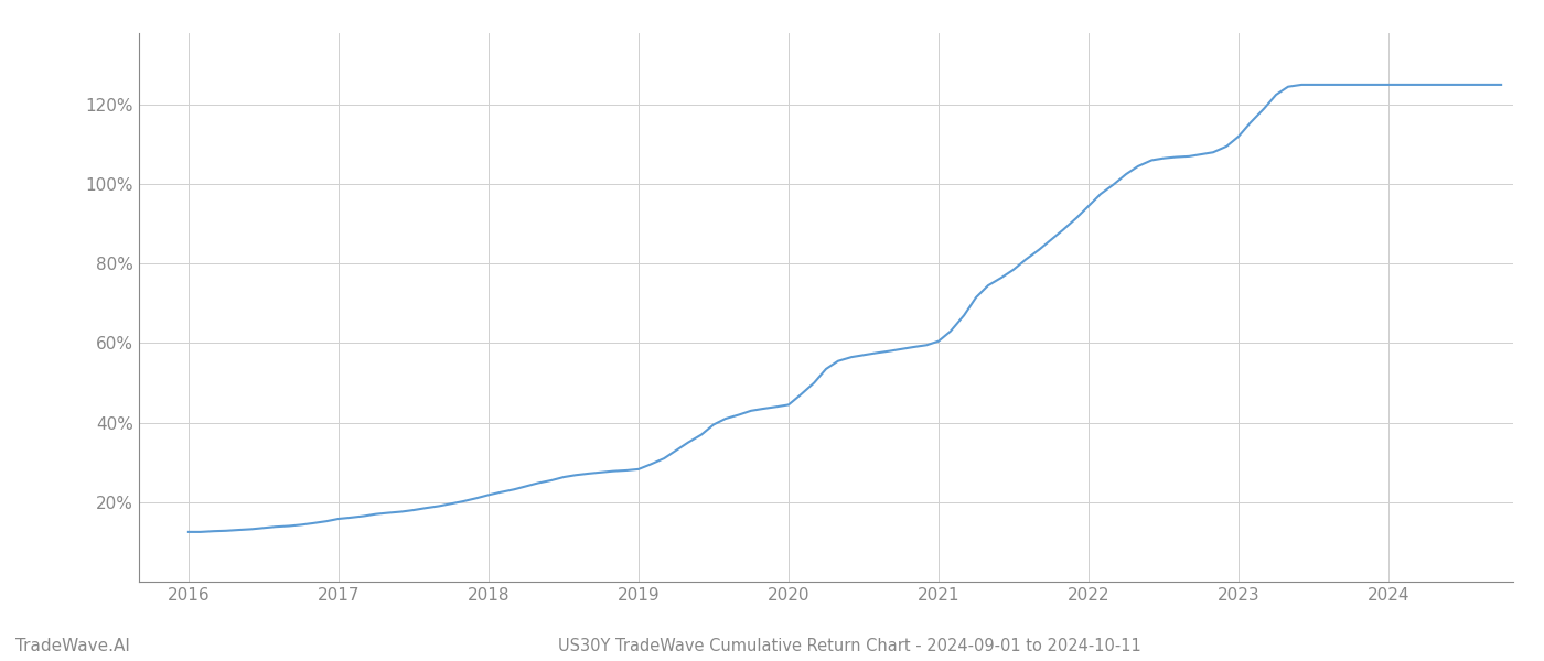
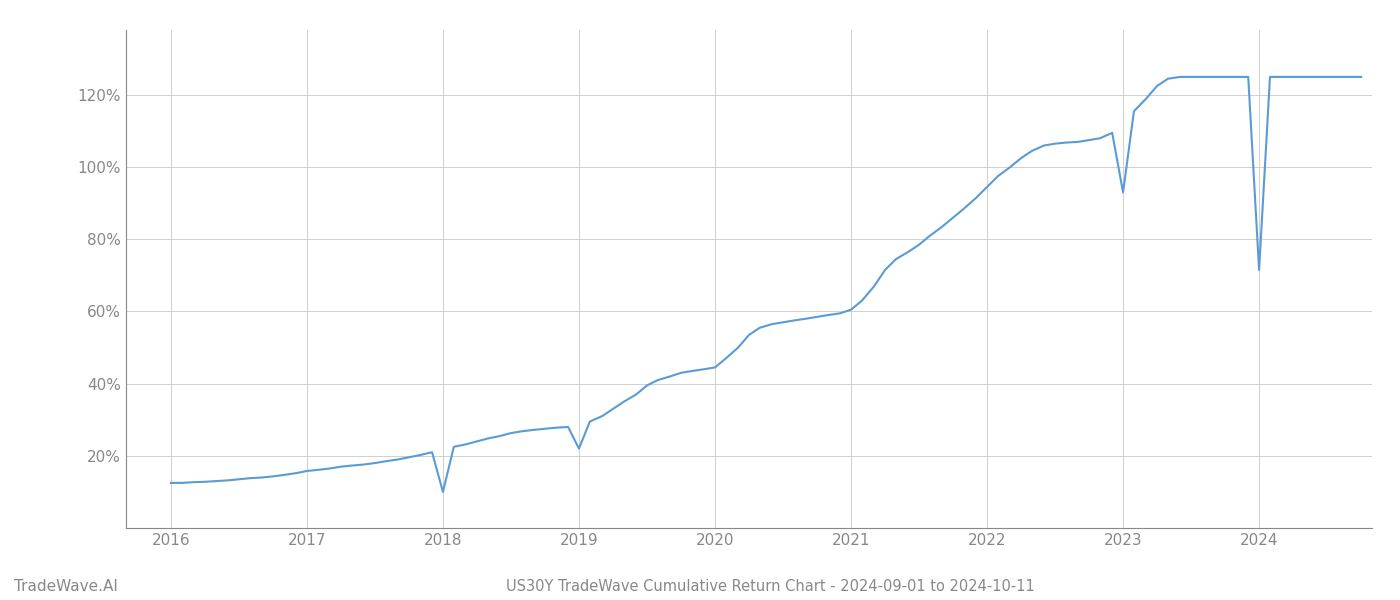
2018: 21.8% -> 10.0%
2019: 28.3% -> 22.0%
2023: 112.0% -> 93.0%
2024: 125.0% -> 71.5%
